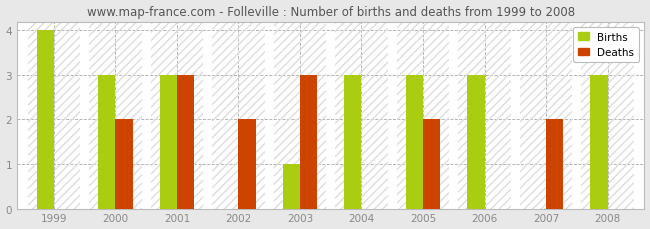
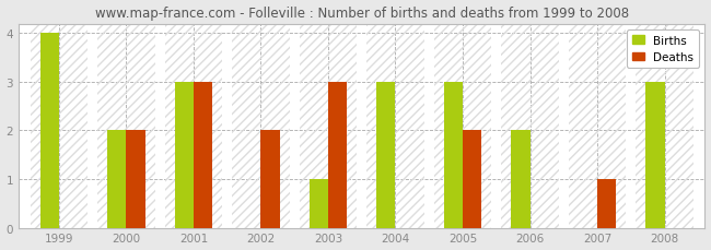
Births/2000: 3 -> 2
Births/2006: 3 -> 2
Deaths/2007: 2 -> 1
